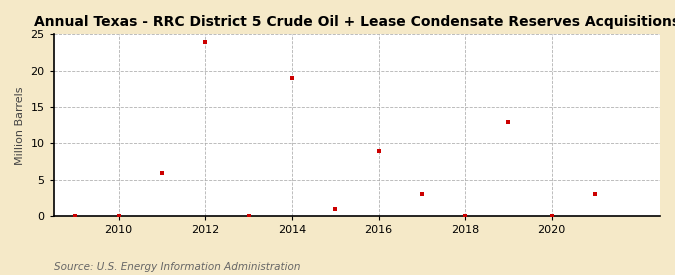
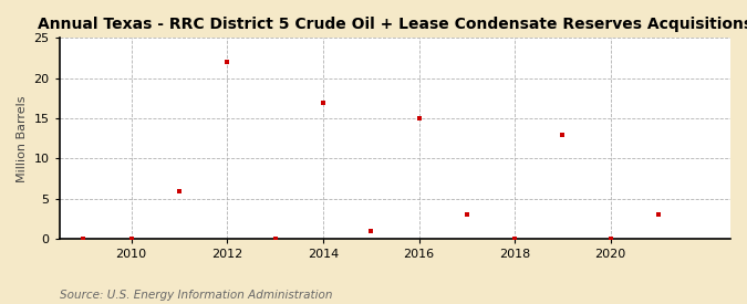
2012: 24 -> 22
2014: 19 -> 17
2016: 9 -> 15
